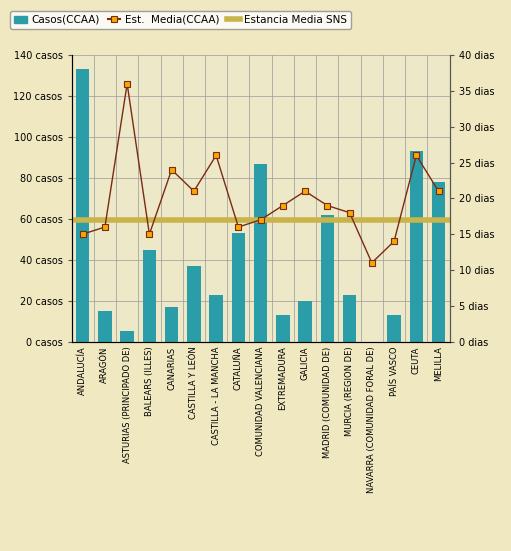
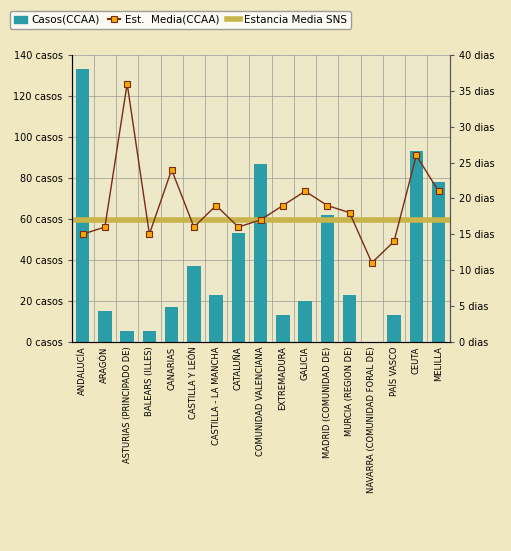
Casos(CCAA)/BALEARS (ILLES): 45 casos -> 5 casos
Est. Media(CCAA)/CASTILLA Y LEÓN: 21 dias -> 16 dias
Est. Media(CCAA)/CASTILLA - LA MANCHA: 26 dias -> 19 dias
